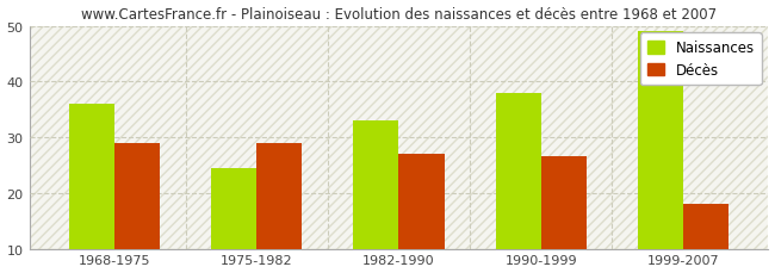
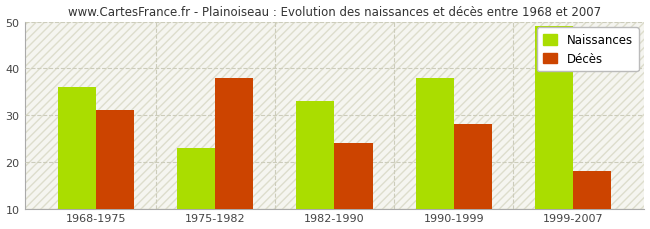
Décès/1968-1975: 29.0 -> 31.0
Naissances/1975-1982: 24.5 -> 23.0
Décès/1975-1982: 29.0 -> 38.0
Décès/1982-1990: 27.0 -> 24.0
Décès/1990-1999: 26.5 -> 28.0
